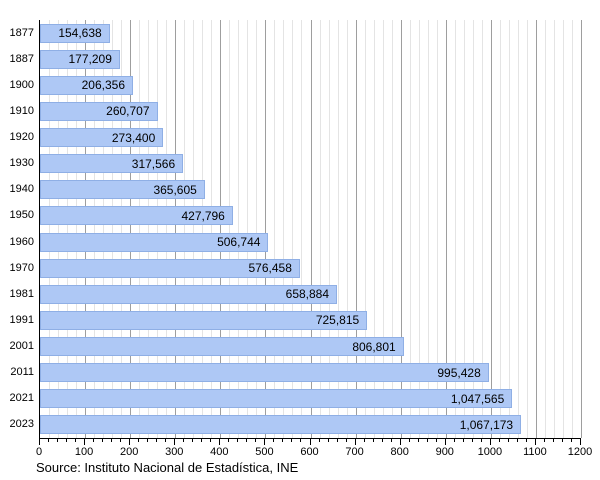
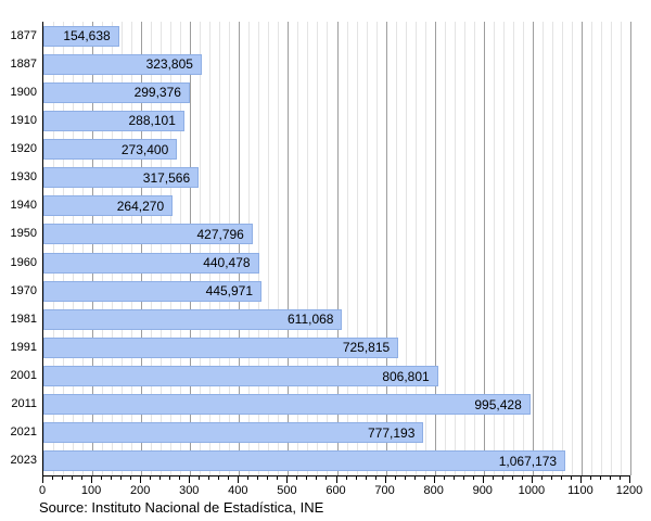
1887: 177,209 -> 323,805
1900: 206,356 -> 299,376
1910: 260,707 -> 288,101
1940: 365,605 -> 264,270
1960: 506,744 -> 440,478
1970: 576,458 -> 445,971
1981: 658,884 -> 611,068
2021: 1,047,565 -> 777,193
